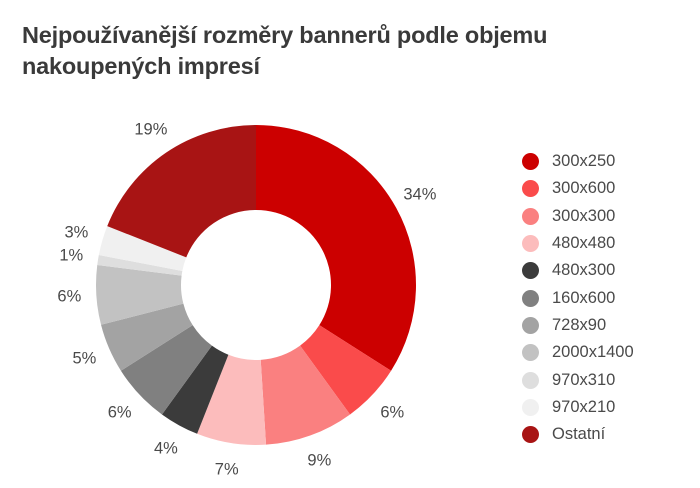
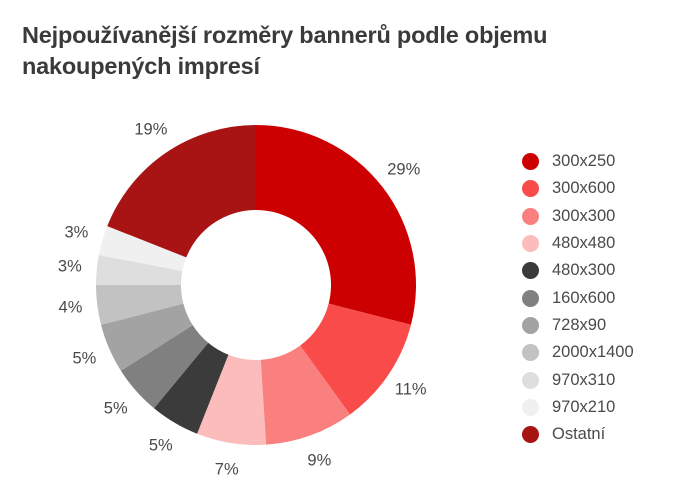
300x250: 34% -> 29%
300x600: 6% -> 11%
480x300: 4% -> 5%
160x600: 6% -> 5%
2000x1400: 6% -> 4%
970x310: 1% -> 3%
